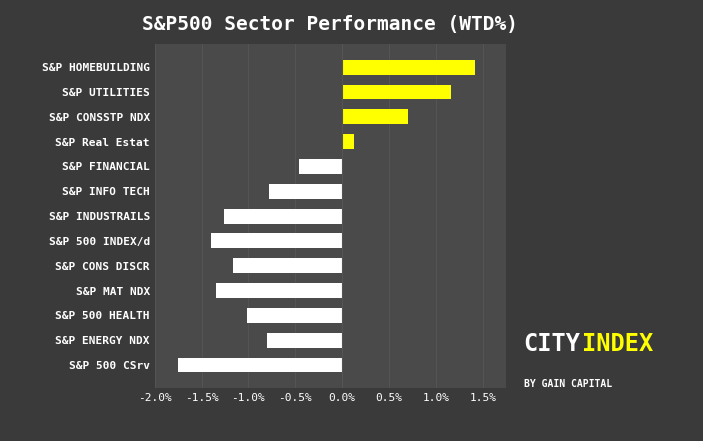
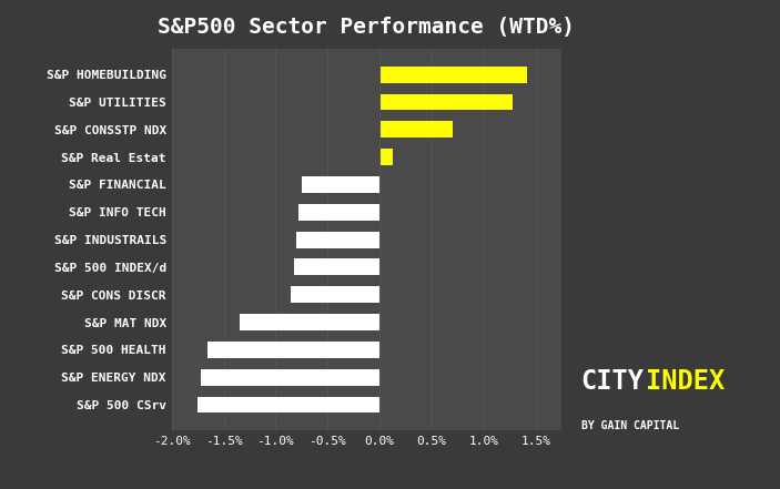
S&P UTILITIES: 1.16% -> 1.28%
S&P FINANCIAL: -0.46% -> -0.75%
S&P INDUSTRAILS: -1.26% -> -0.80%
S&P 500 INDEX/d: -1.40% -> -0.82%
S&P CONS DISCR: -1.16% -> -0.85%
S&P 500 HEALTH: -1.02% -> -1.65%
S&P ENERGY NDX: -0.80% -> -1.72%
